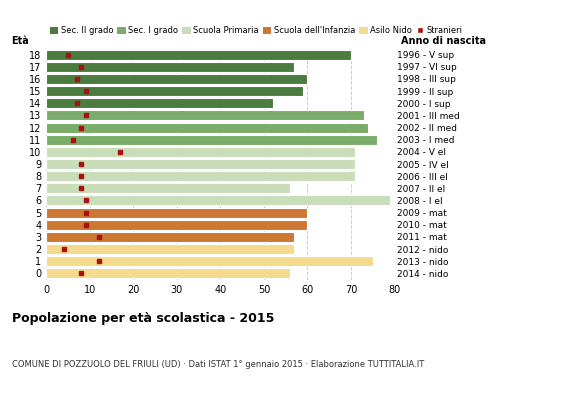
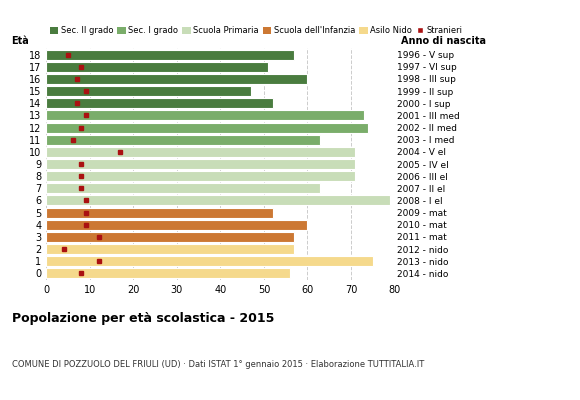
18: 70 -> 57
17: 57 -> 51
15: 59 -> 47
11: 76 -> 63
7: 56 -> 63
5: 60 -> 52
